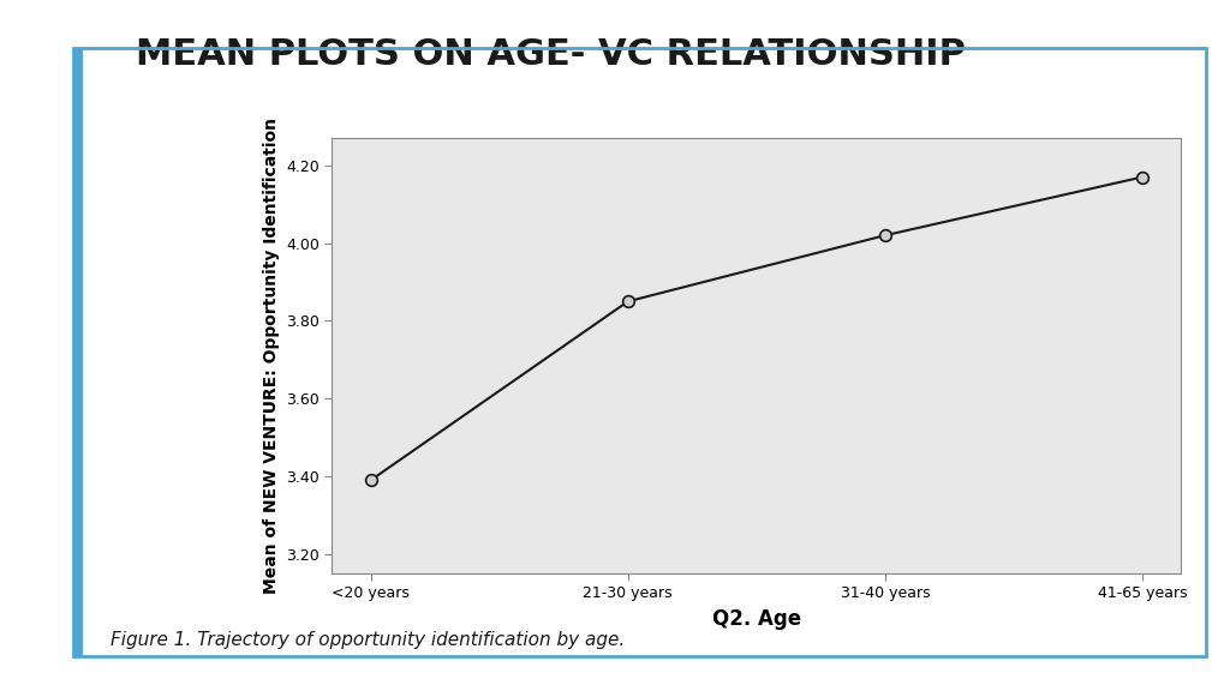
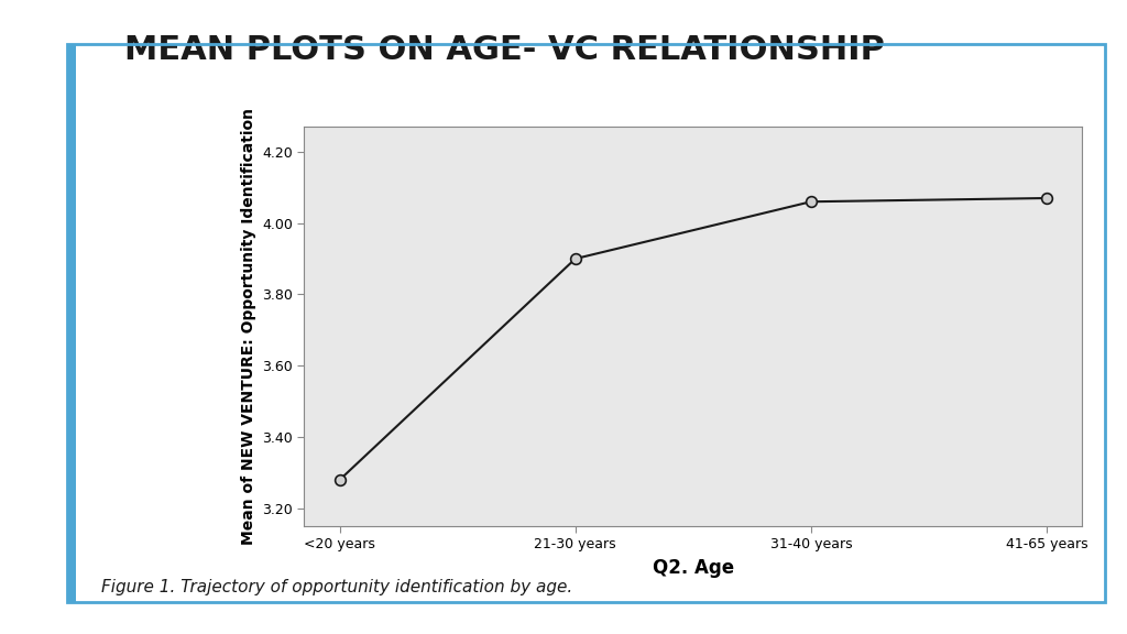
<20 years: 3.39 -> 3.28
21-30 years: 3.85 -> 3.90
31-40 years: 4.02 -> 4.06
41-65 years: 4.17 -> 4.07
